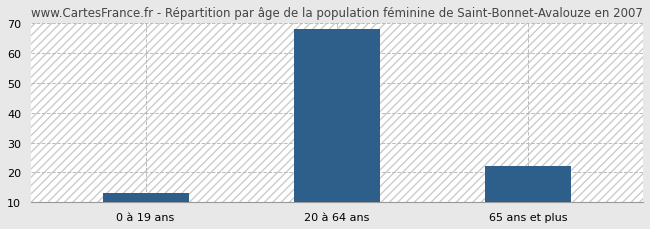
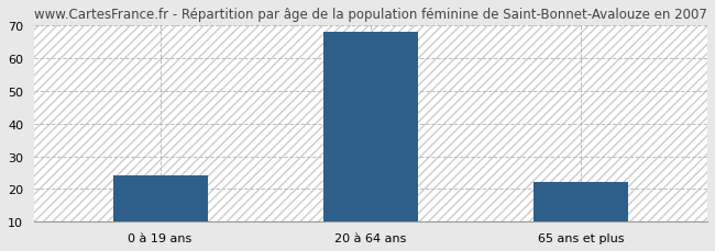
0 à 19 ans: 13 -> 24
